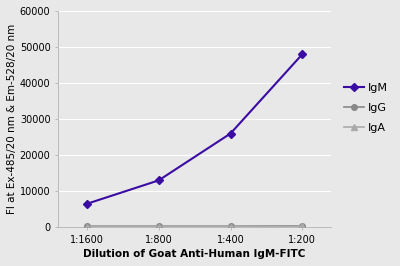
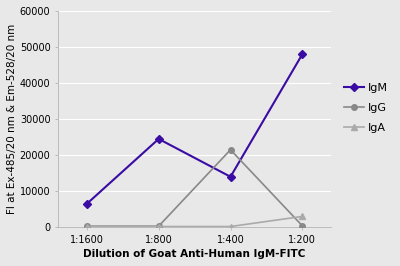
IgM/1:800: 13000 -> 24500
IgM/1:400: 26000 -> 14000
IgG/1:400: 300 -> 21500
IgA/1:200: 300 -> 3000
